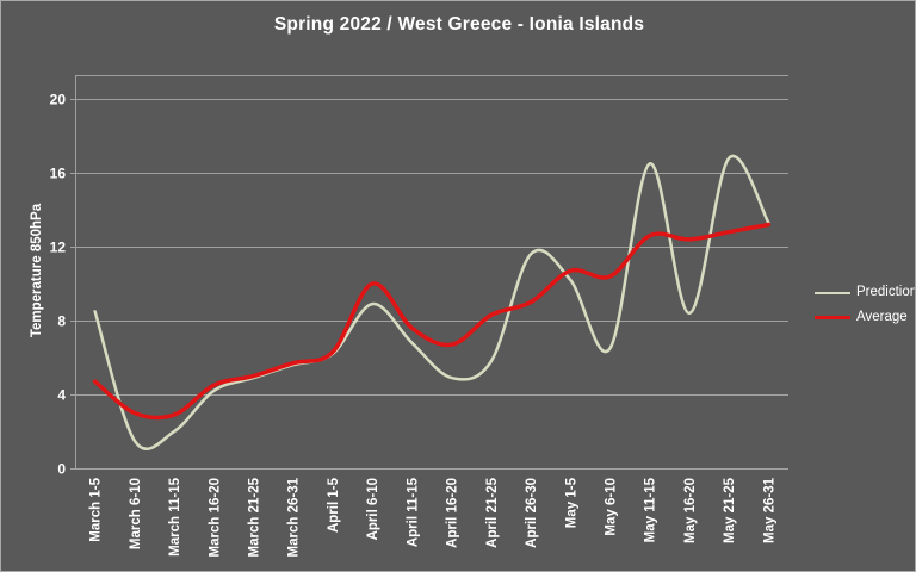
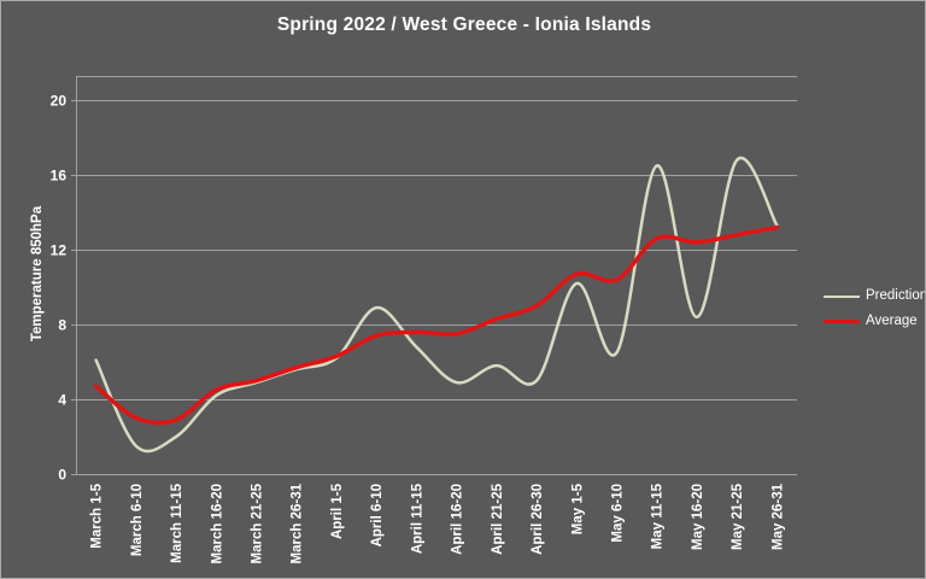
Prediction/March 1-5: 8.5 -> 6.1
Average/April 6-10: 10.0 -> 7.4
Average/April 16-20: 6.7 -> 7.5
Prediction/April 26-30: 11.6 -> 5.0
